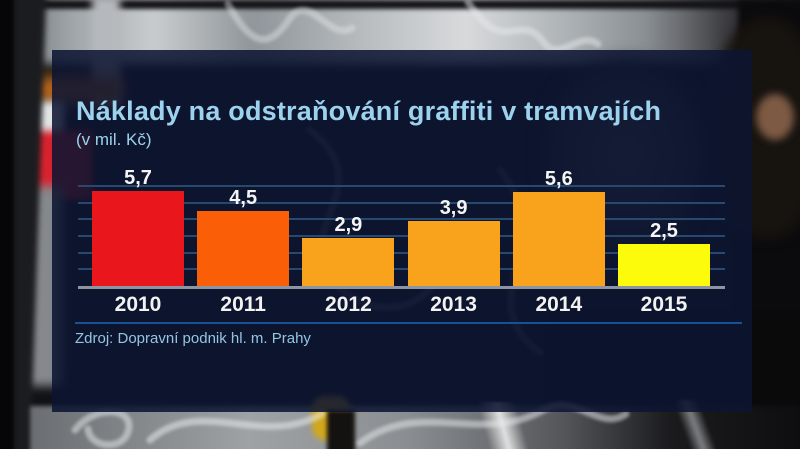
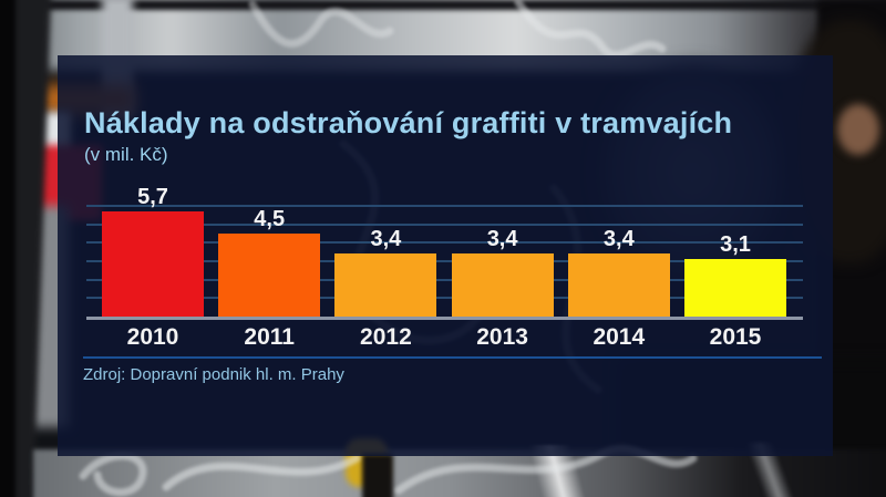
2012: 2,9 -> 3,4
2013: 3,9 -> 3,4
2014: 5,6 -> 3,4
2015: 2,5 -> 3,1
